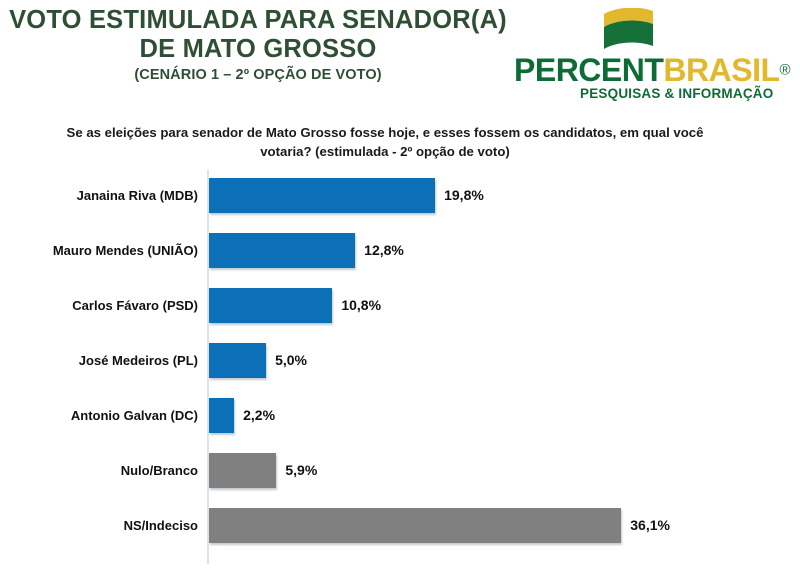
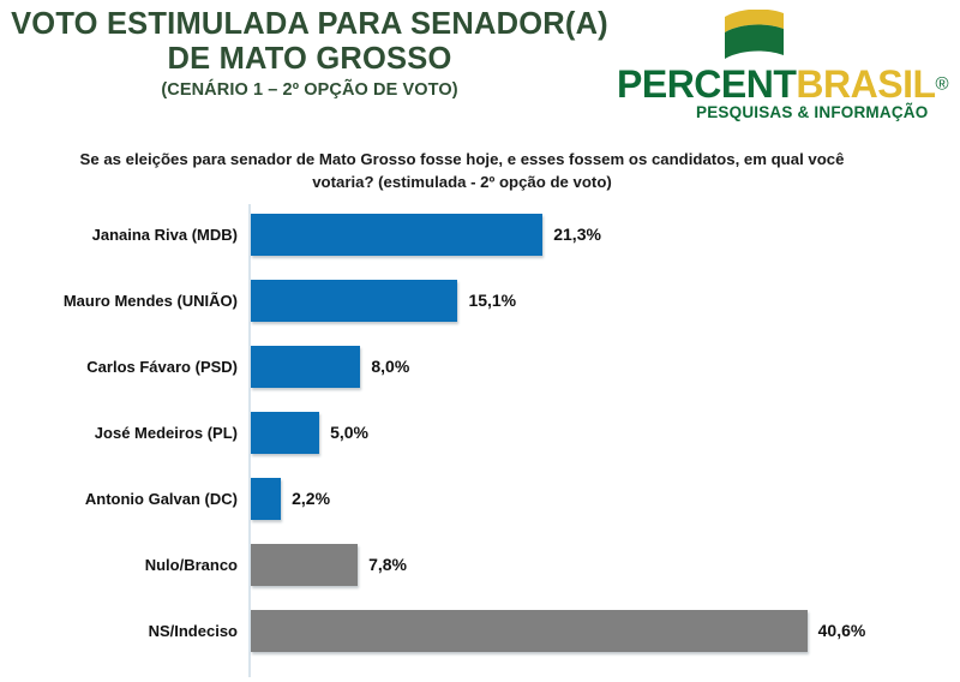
Janaina Riva (MDB): 19,8% -> 21,3%
Mauro Mendes (UNIÃO): 12,8% -> 15,1%
Carlos Fávaro (PSD): 10,8% -> 8,0%
Nulo/Branco: 5,9% -> 7,8%
NS/Indeciso: 36,1% -> 40,6%
